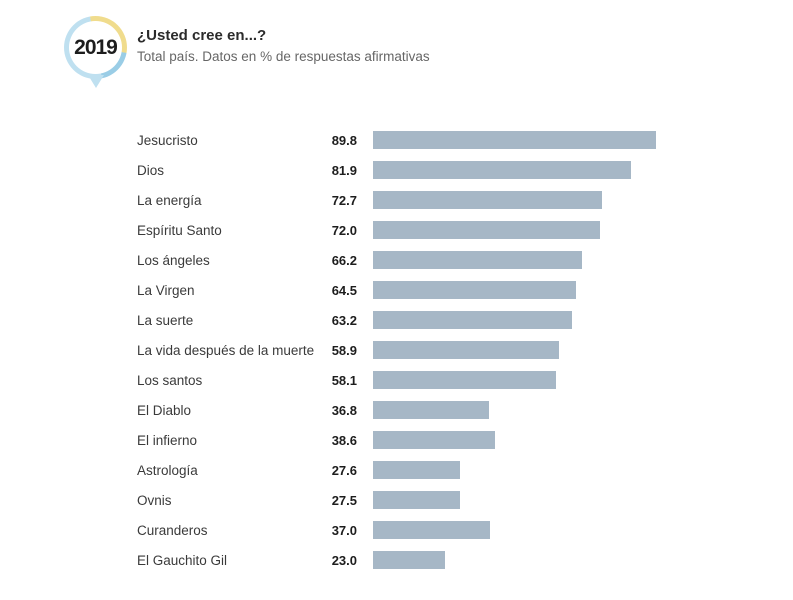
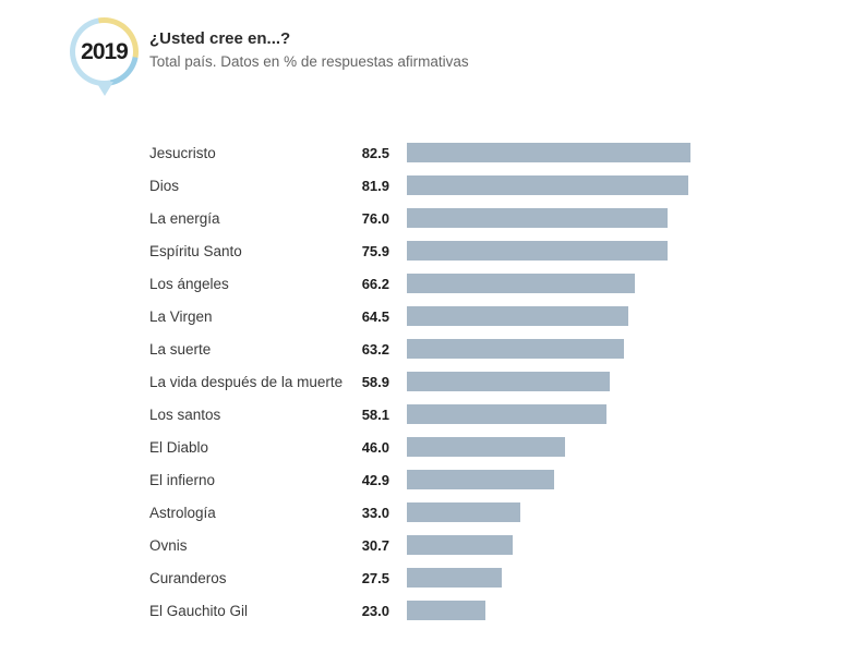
Jesucristo: 89.8 -> 82.5
La energía: 72.7 -> 76.0
Espíritu Santo: 72.0 -> 75.9
El Diablo: 36.8 -> 46.0
El infierno: 38.6 -> 42.9
Astrología: 27.6 -> 33.0
Ovnis: 27.5 -> 30.7
Curanderos: 37.0 -> 27.5
